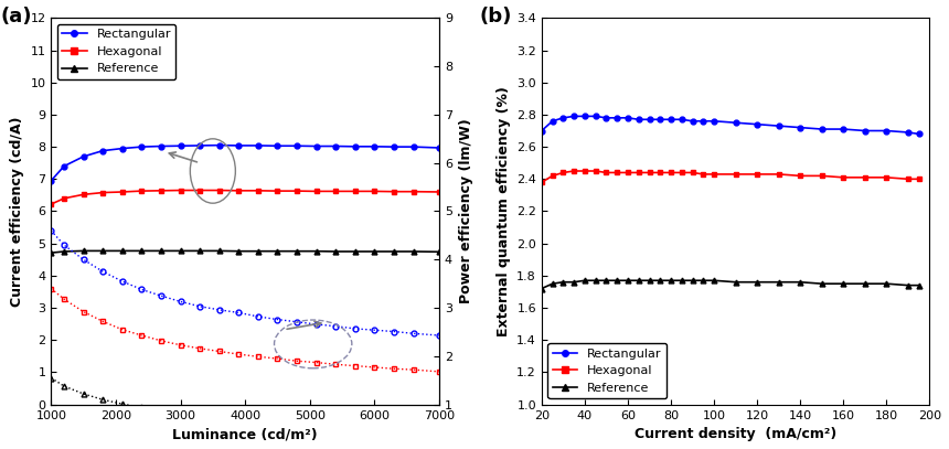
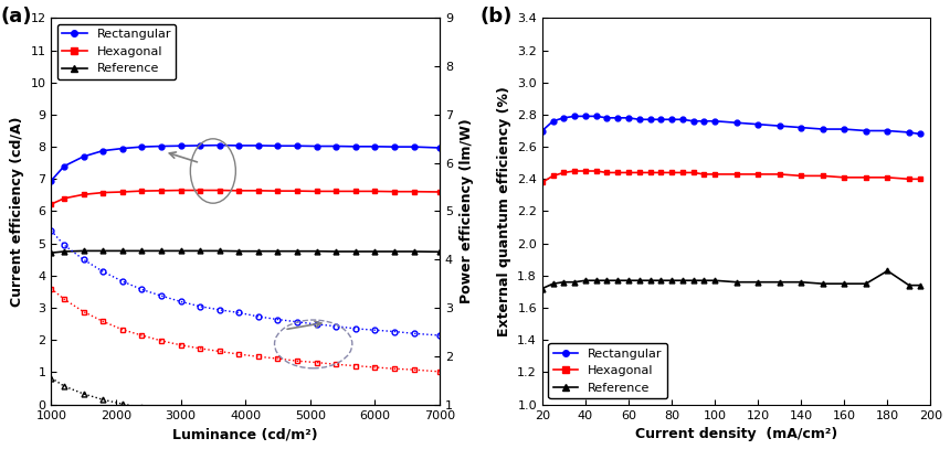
Reference/180: 1.75 -> 1.83
